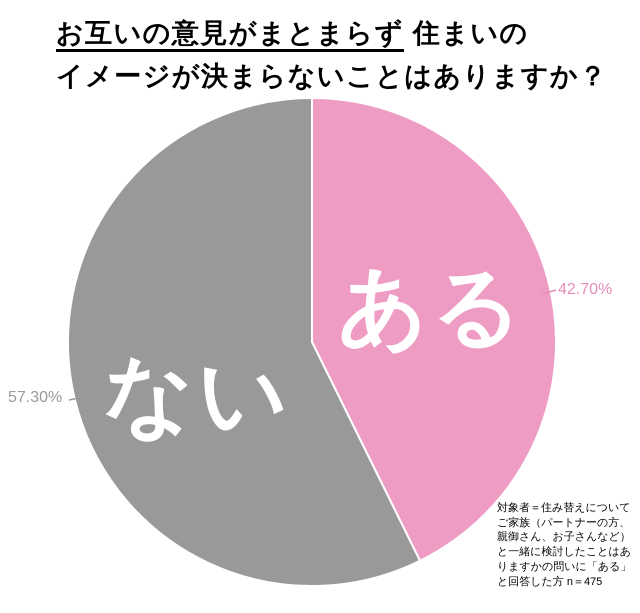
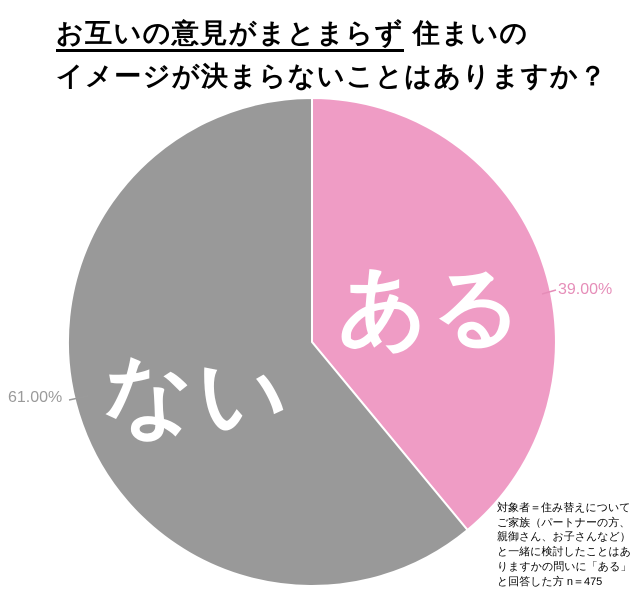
ある: 42.70% -> 39.00%
ない: 57.30% -> 61.00%
